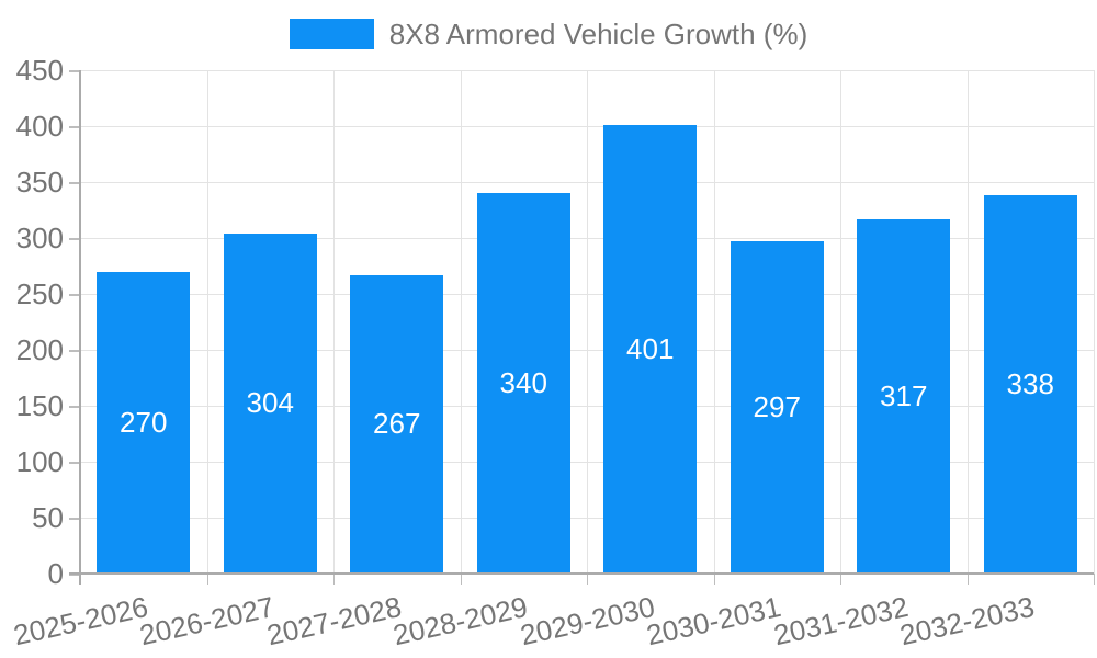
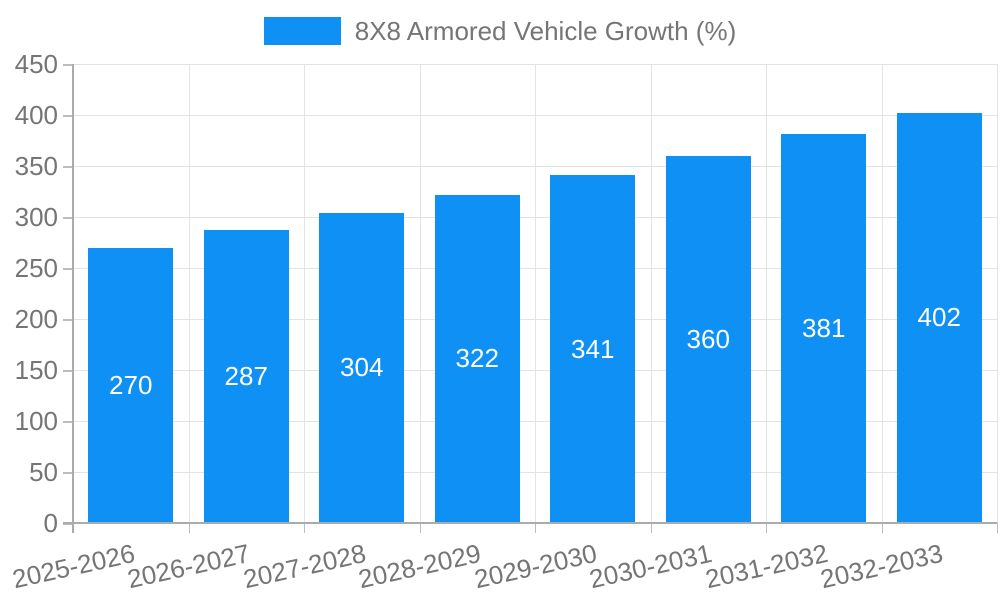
2026-2027: 304 -> 287
2027-2028: 267 -> 304
2028-2029: 340 -> 322
2029-2030: 401 -> 341
2030-2031: 297 -> 360
2031-2032: 317 -> 381
2032-2033: 338 -> 402
